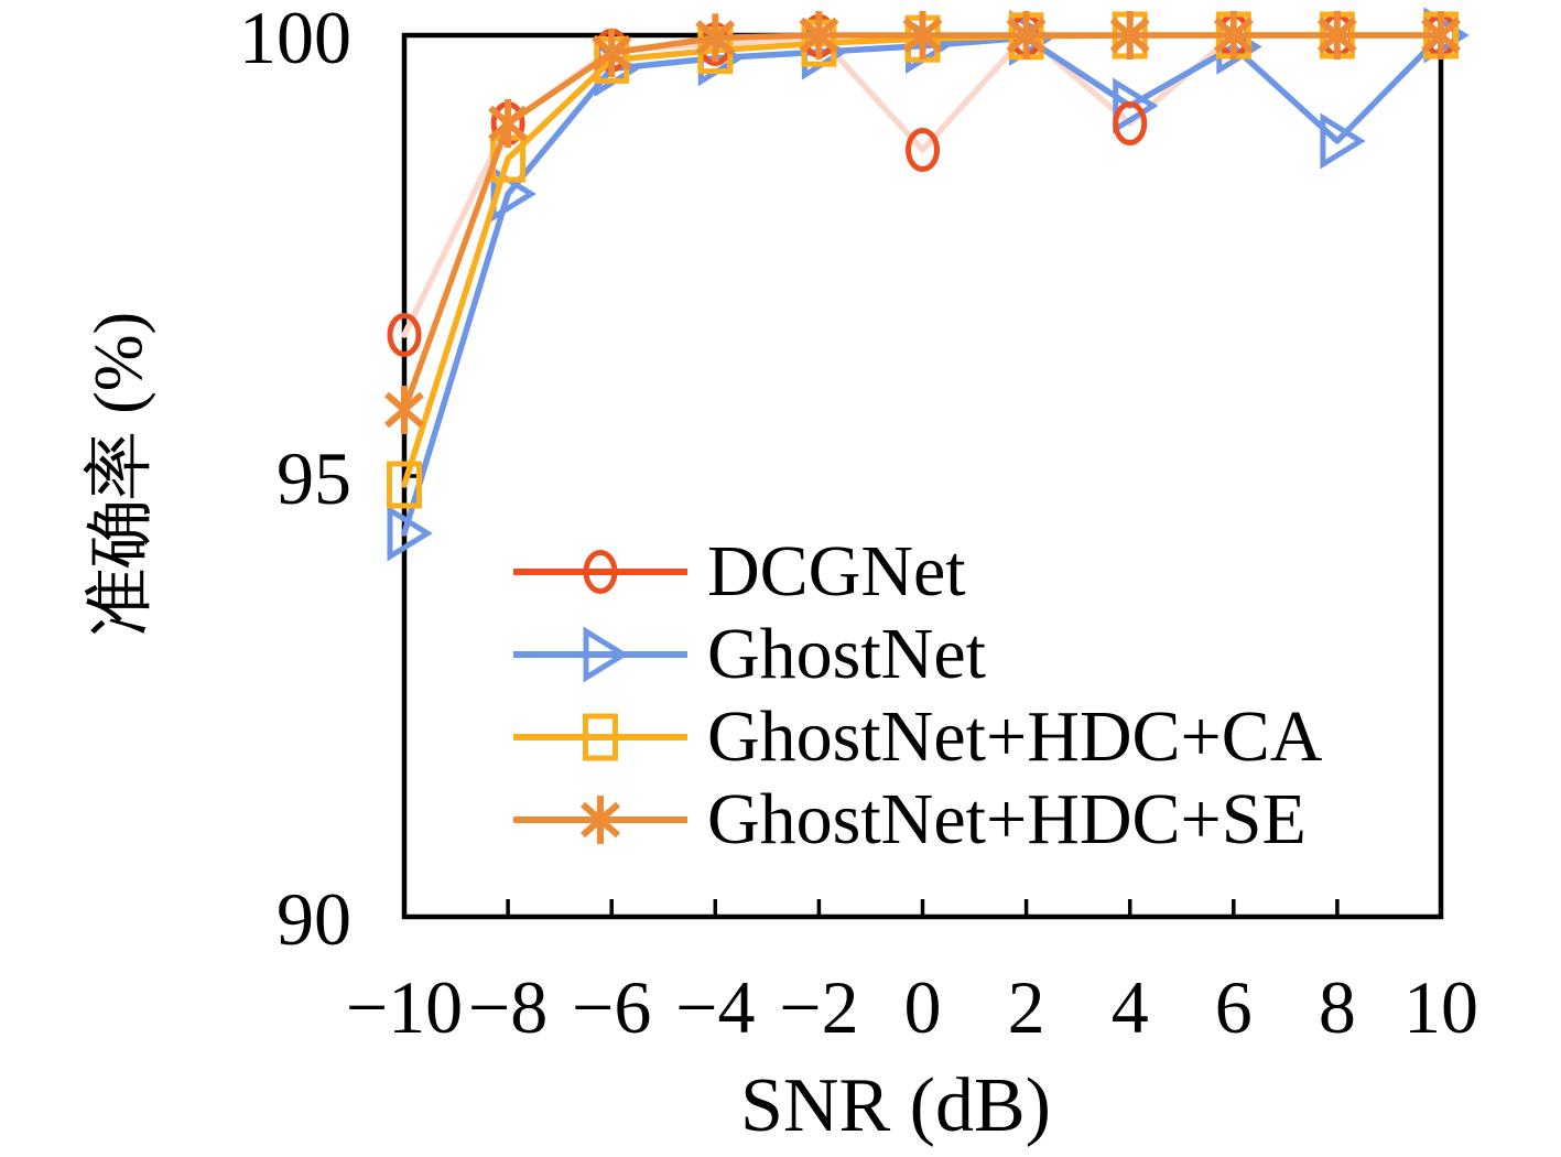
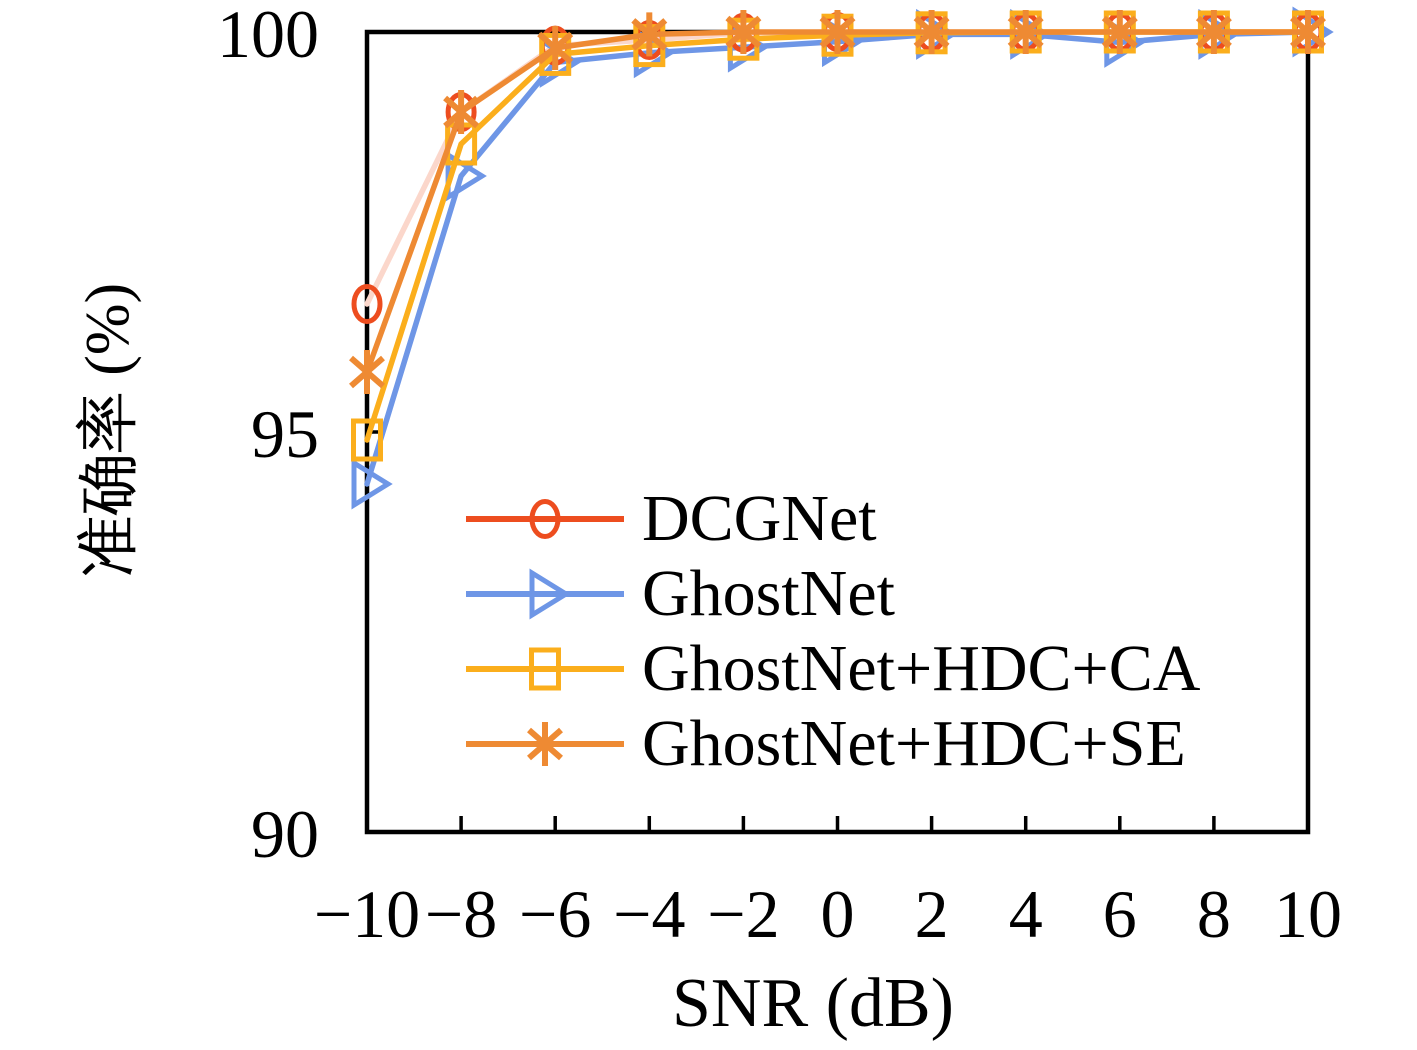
DCGNet/0: 98.7 -> 100.0
DCGNet/4: 99.0 -> 100.0
GhostNet/4: 99.2 -> 100.0
GhostNet/8: 98.8 -> 100.0
